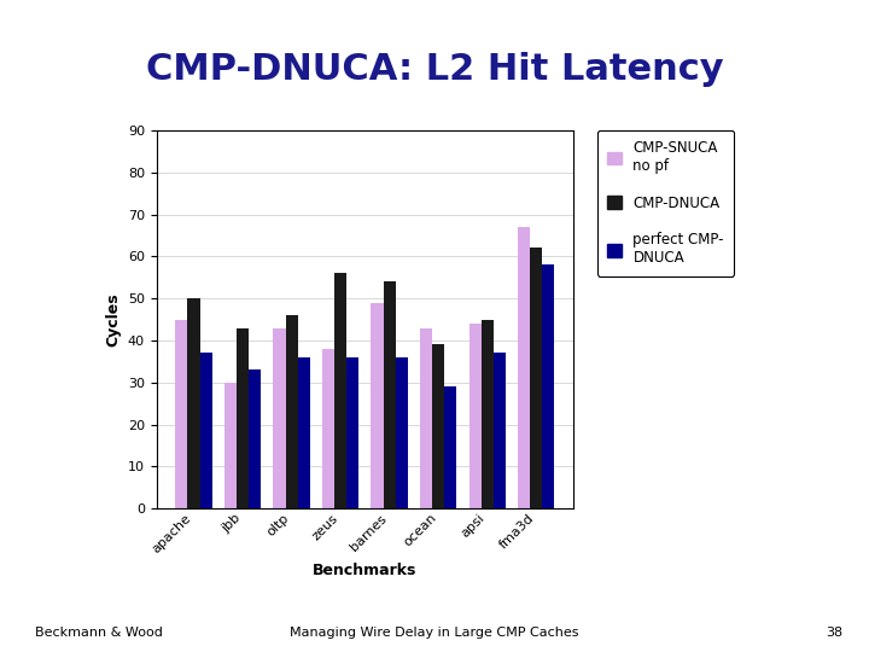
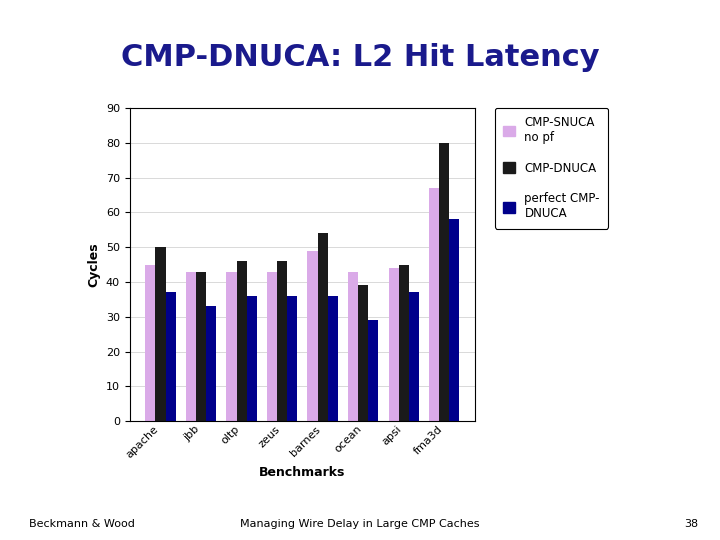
CMP-SNUCA no pf/jbb: 30 -> 43
CMP-SNUCA no pf/zeus: 38 -> 43
CMP-DNUCA/zeus: 56 -> 46
CMP-DNUCA/fma3d: 62 -> 80
